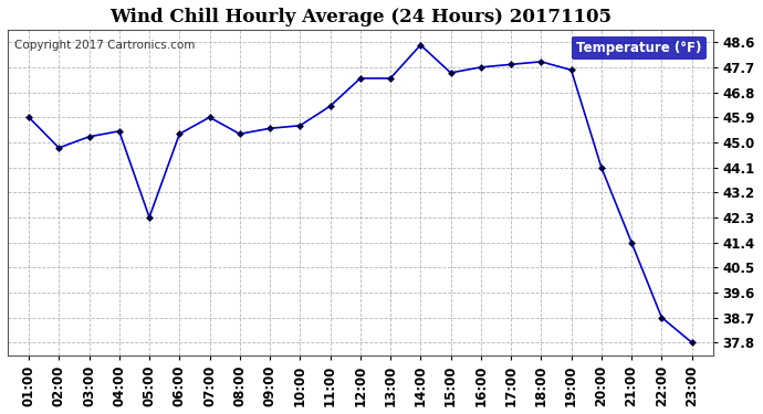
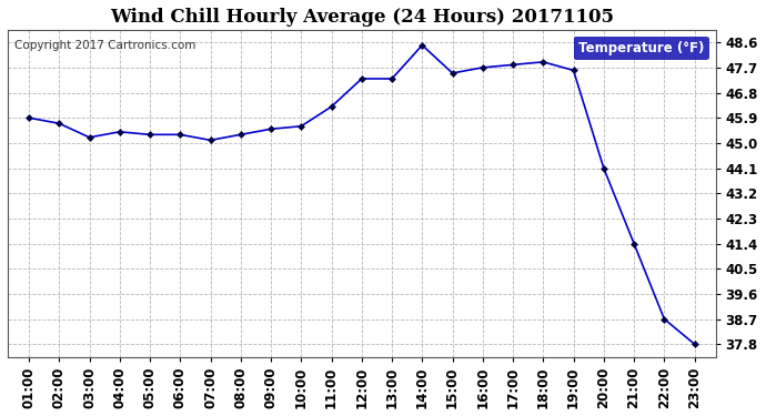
02:00: 44.8 -> 45.7
05:00: 42.3 -> 45.3
07:00: 45.9 -> 45.1
